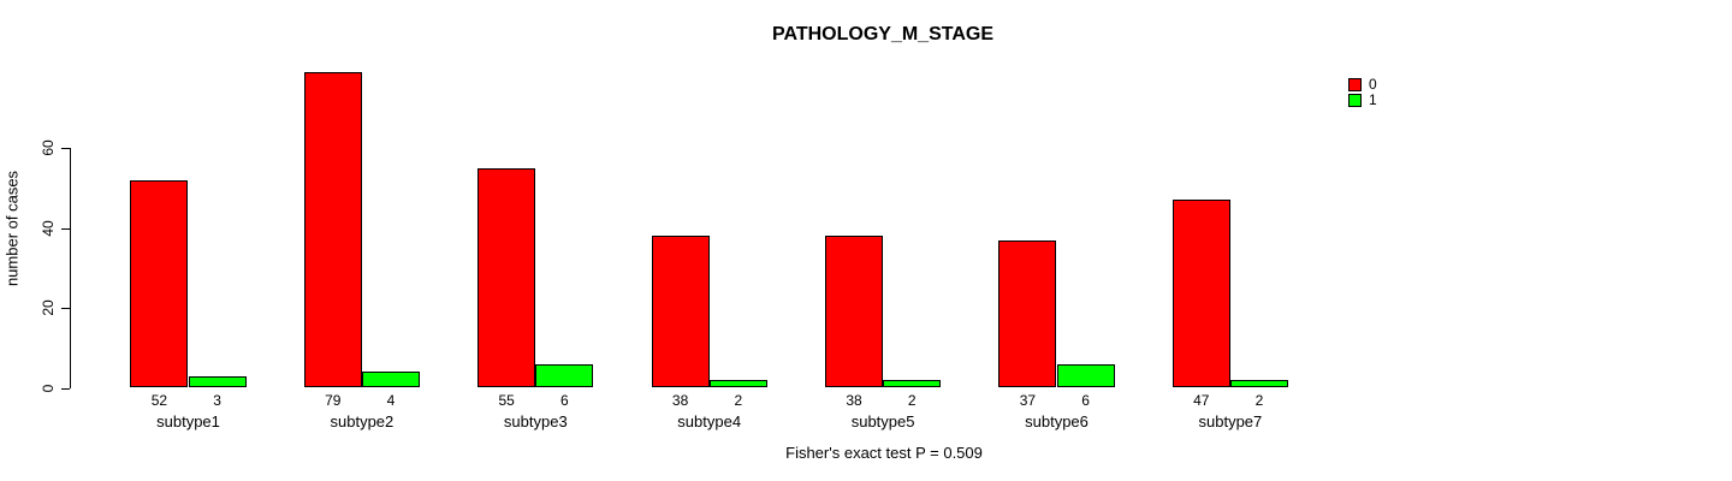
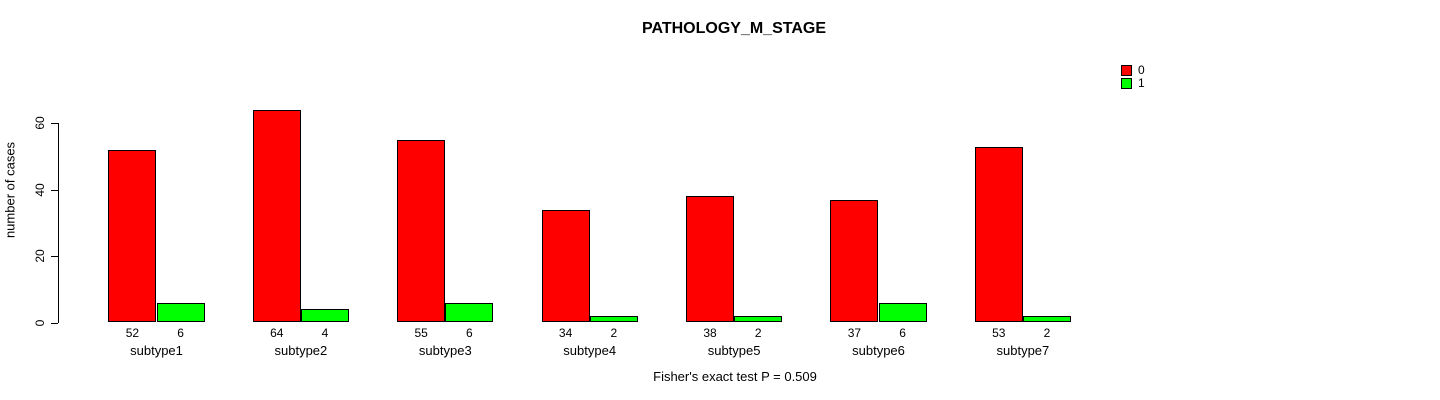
1/subtype1: 3 -> 6
0/subtype2: 79 -> 64
0/subtype4: 38 -> 34
0/subtype7: 47 -> 53
